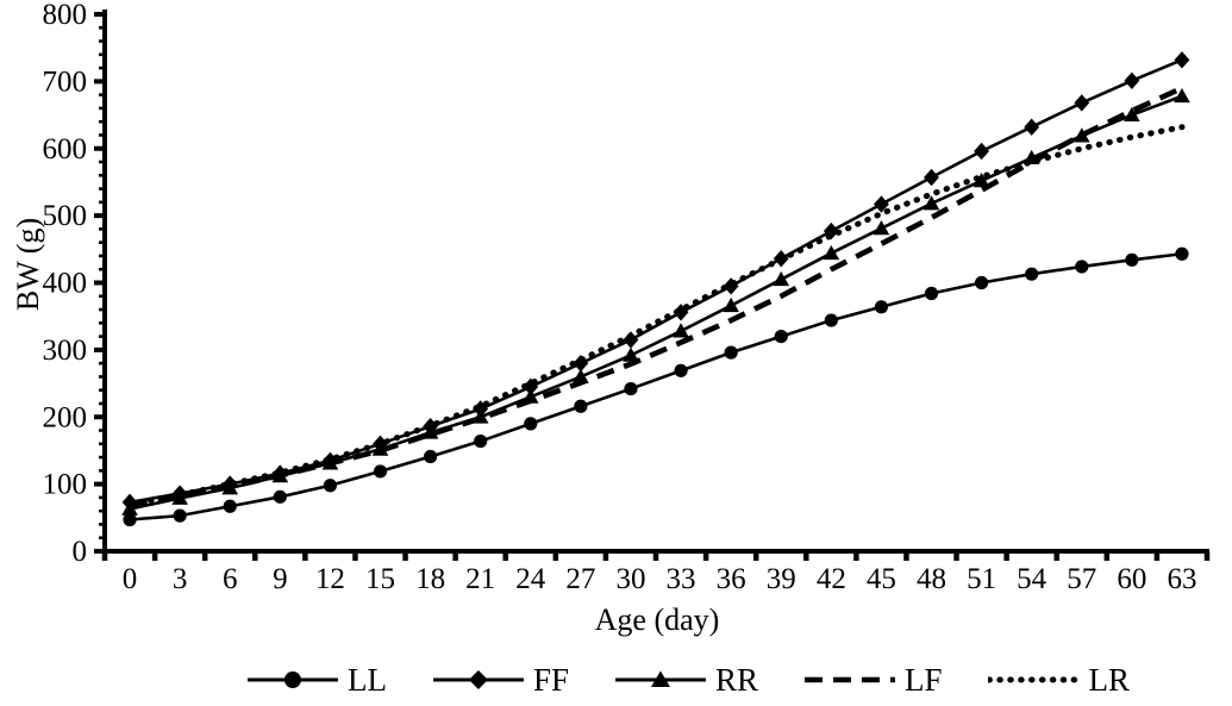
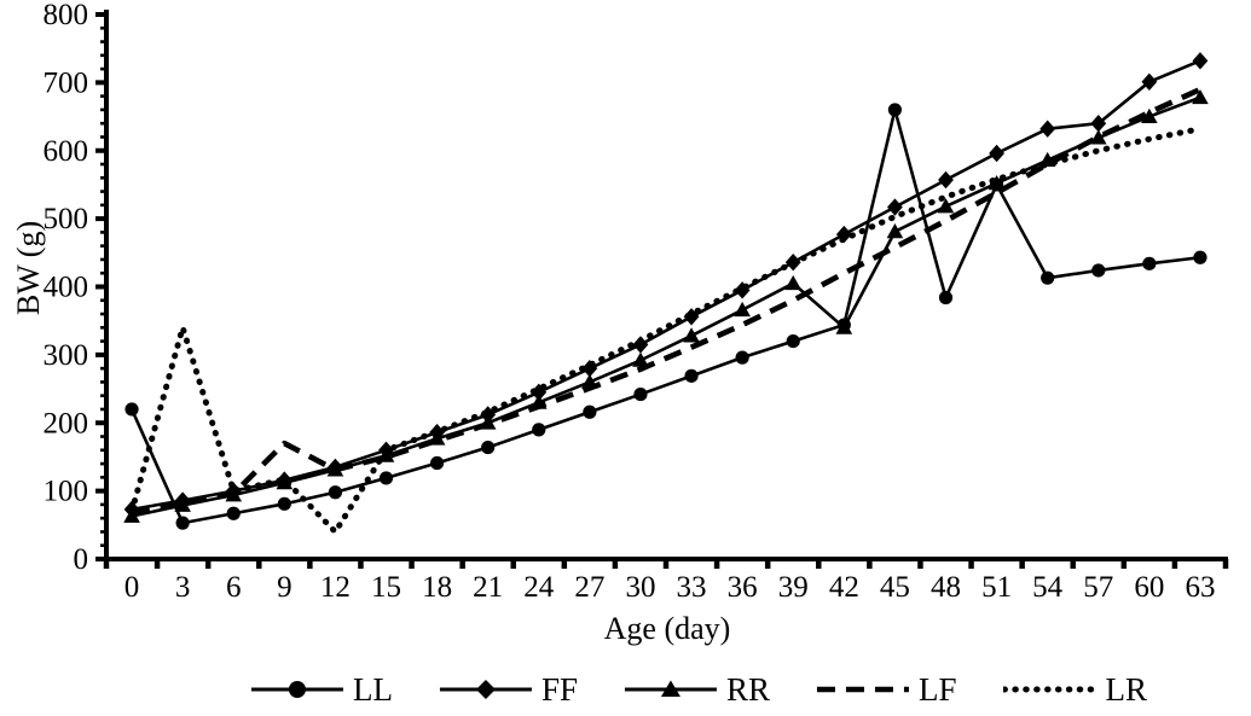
LL/0: 50 -> 220
LR/3: 80 -> 340
LF/9: 110 -> 170
LR/12: 140 -> 40
RR/42: 440 -> 340
LL/45: 360 -> 660
LL/51: 400 -> 550
FF/57: 670 -> 640
